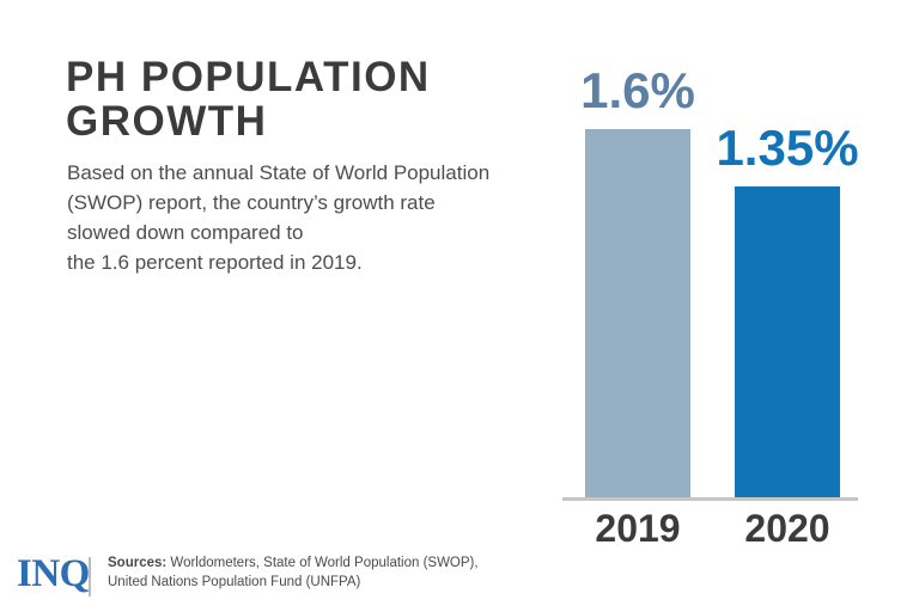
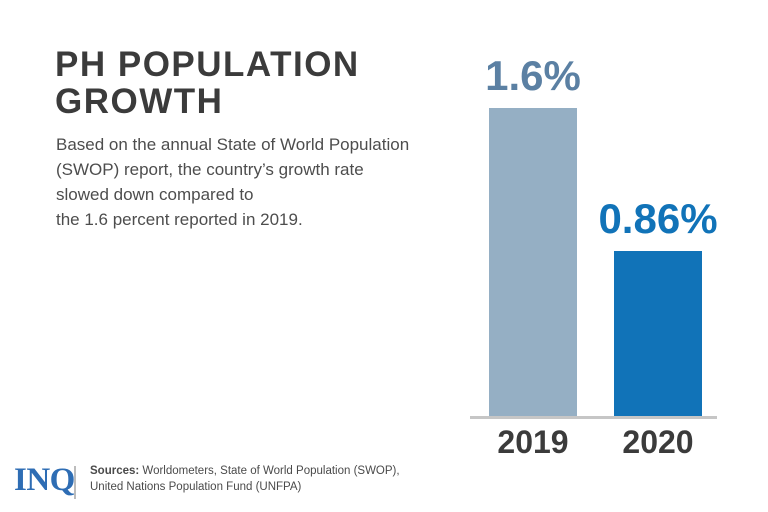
2020: 1.35% -> 0.86%
